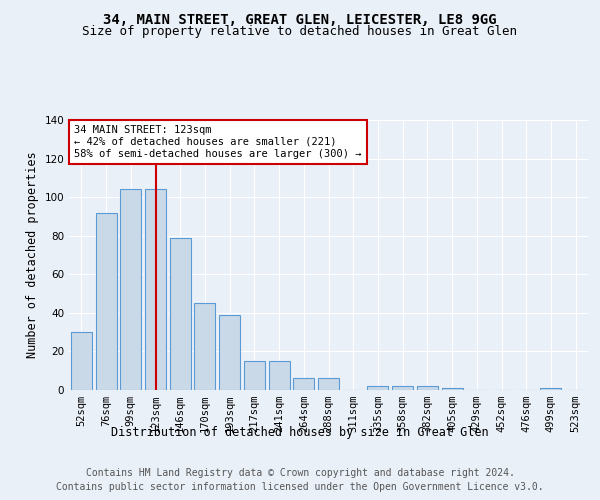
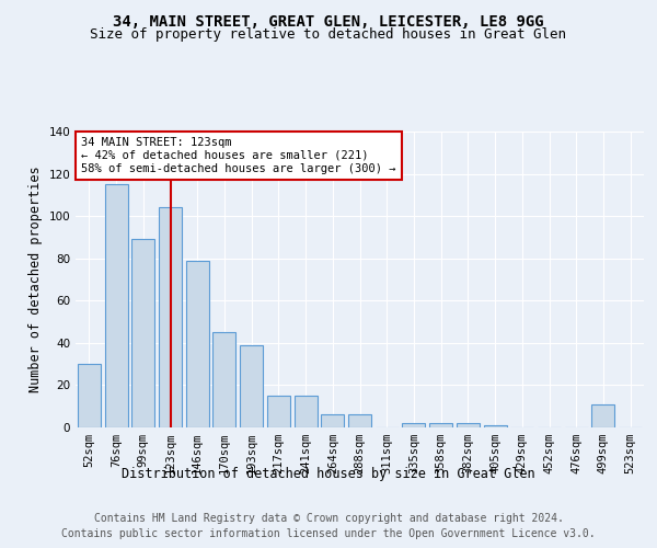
76sqm: 92 -> 115
99sqm: 104 -> 89
499sqm: 1 -> 11
